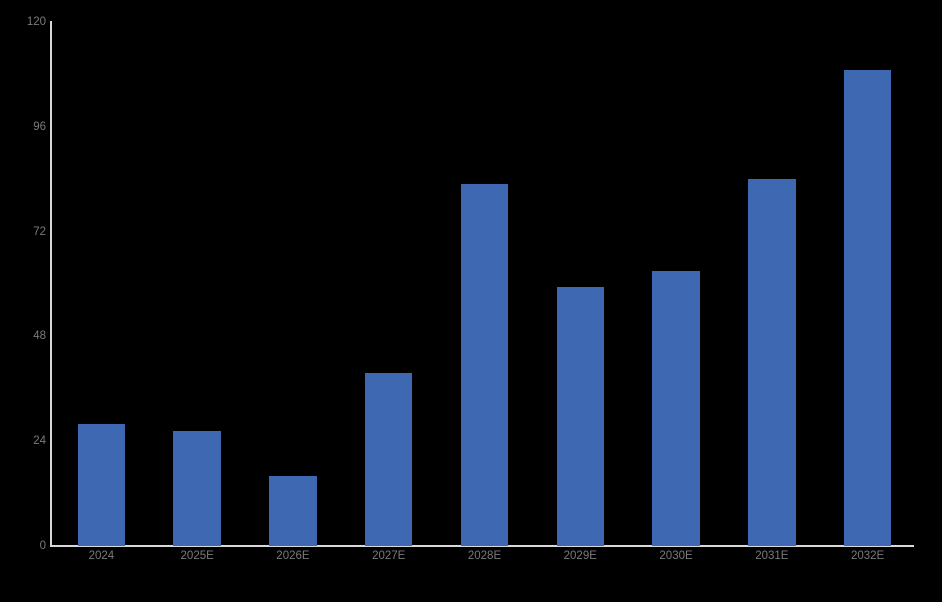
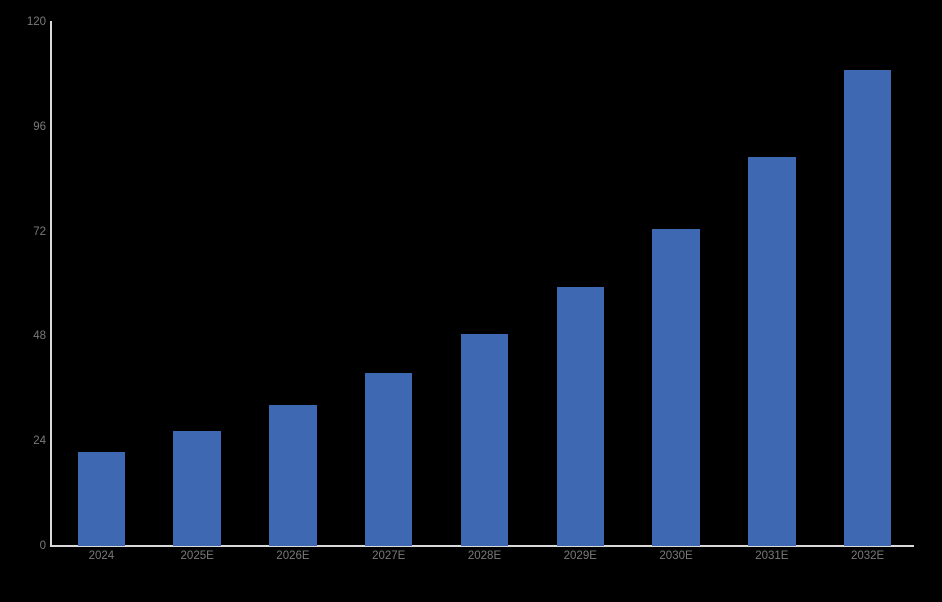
2024: 28 -> 22
2026E: 16 -> 32
2028E: 83 -> 48
2030E: 63 -> 73
2031E: 84 -> 89
